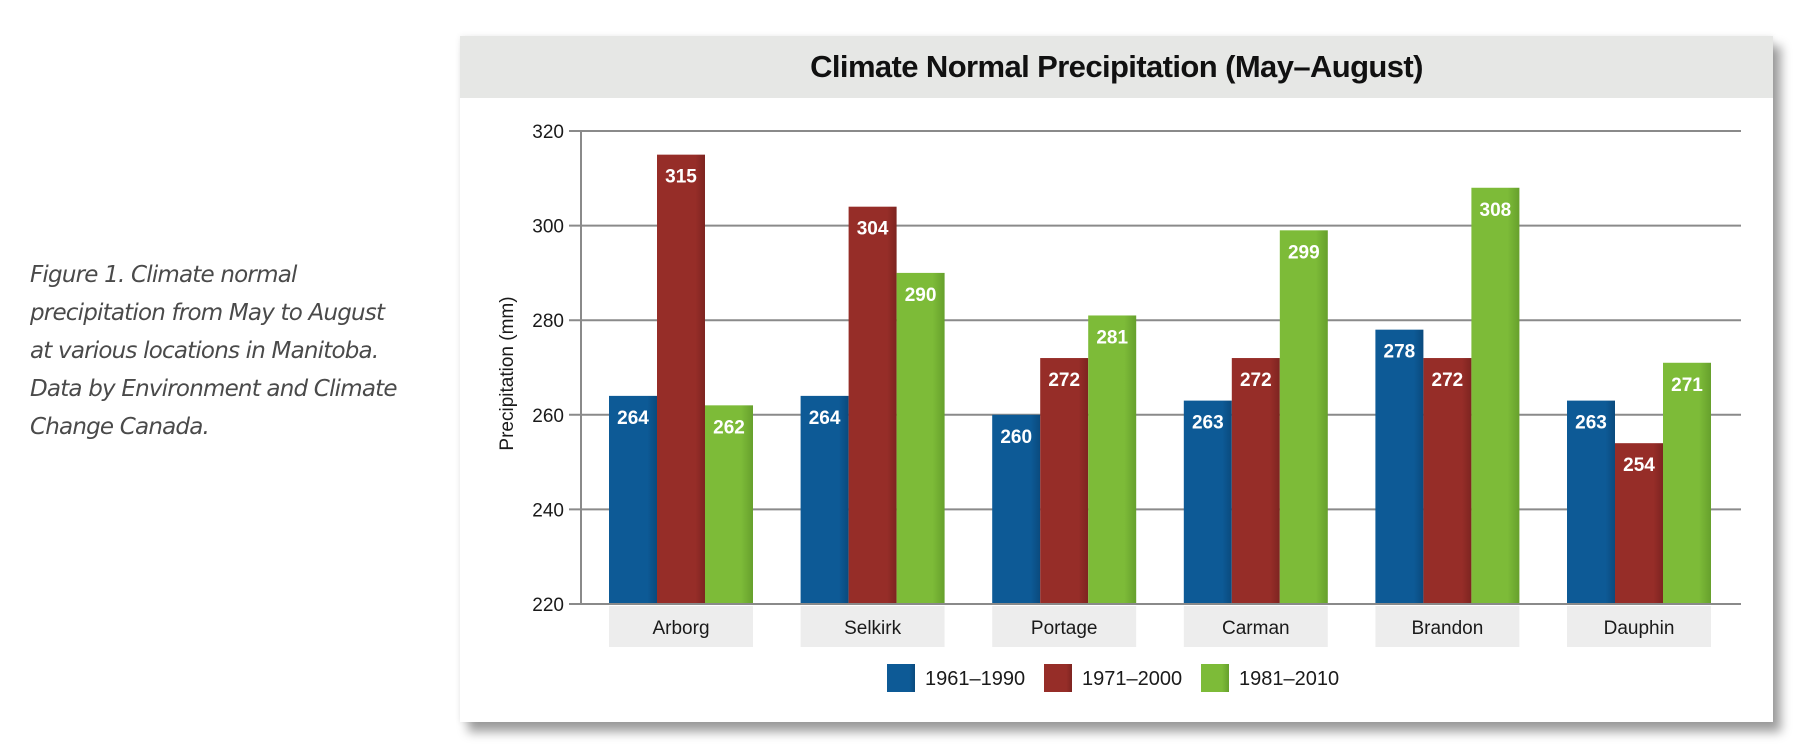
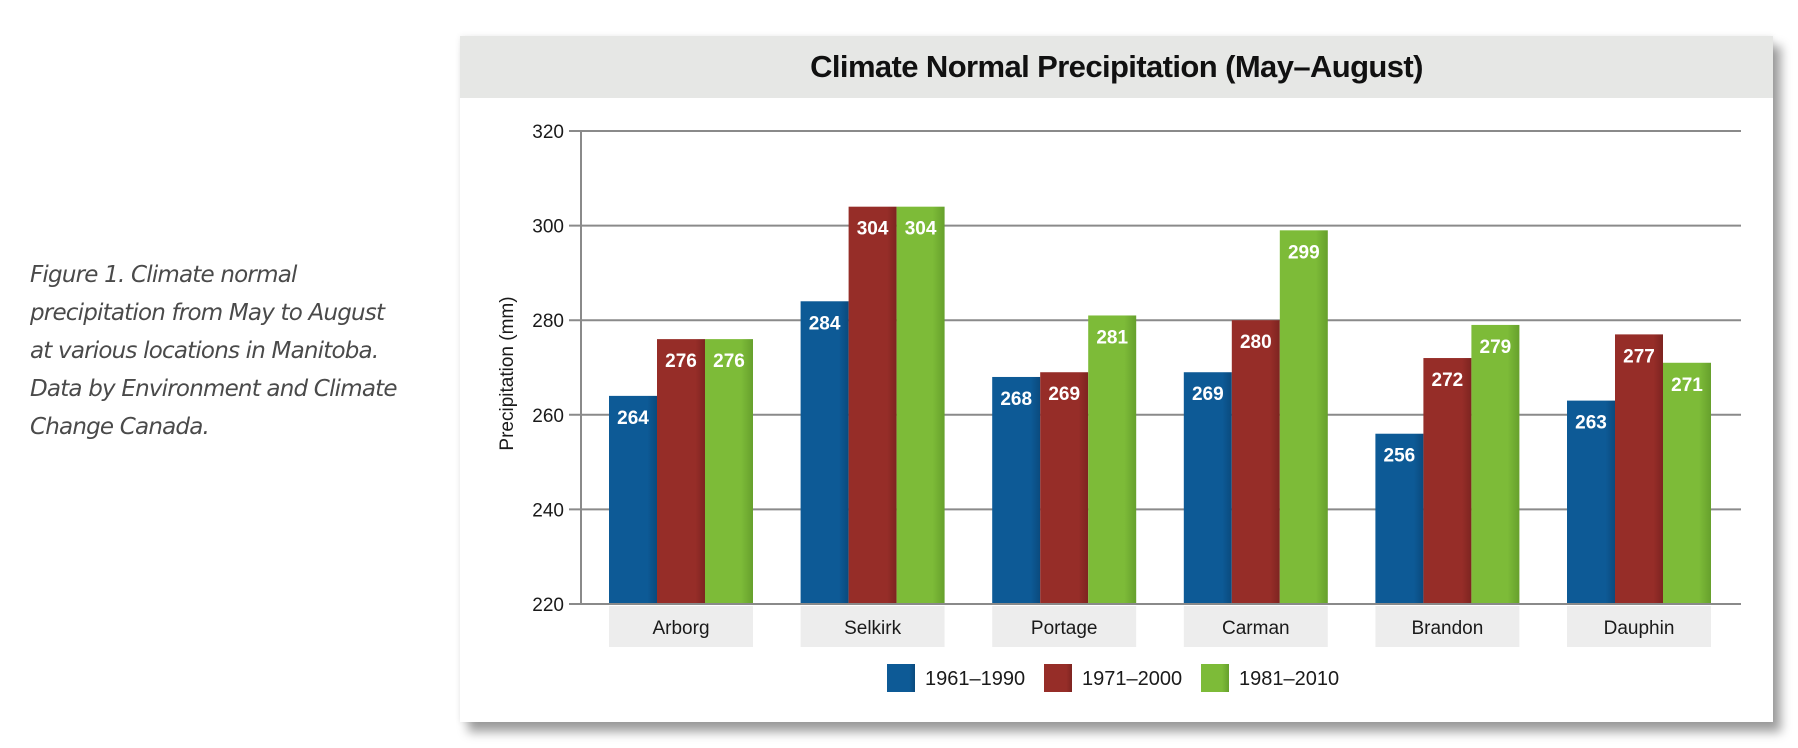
1971–2000/Arborg: 315 -> 276
1981–2010/Arborg: 262 -> 276
1961–1990/Selkirk: 264 -> 284
1981–2010/Selkirk: 290 -> 304
1961–1990/Portage: 260 -> 268
1971–2000/Portage: 272 -> 269
1961–1990/Carman: 263 -> 269
1971–2000/Carman: 272 -> 280
1961–1990/Brandon: 278 -> 256
1981–2010/Brandon: 308 -> 279
1971–2000/Dauphin: 254 -> 277
